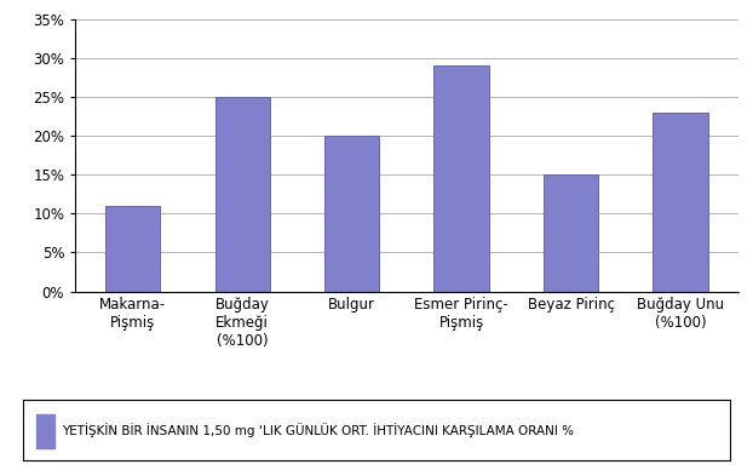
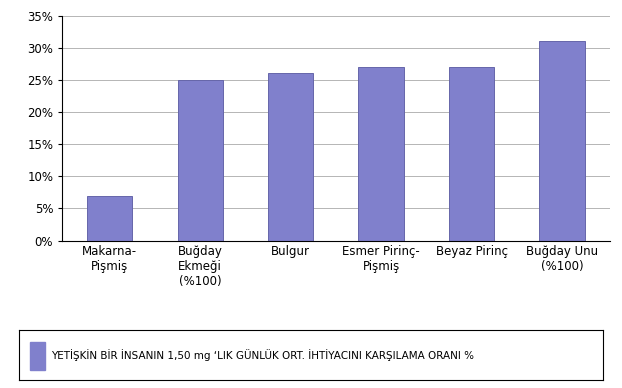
Makarna- Pişmiş: 11% -> 7%
Bulgur: 20% -> 26%
Esmer Pirinç- Pişmiş: 29% -> 27%
Beyaz Pirinç: 15% -> 27%
Buğday Unu (%100): 23% -> 31%
